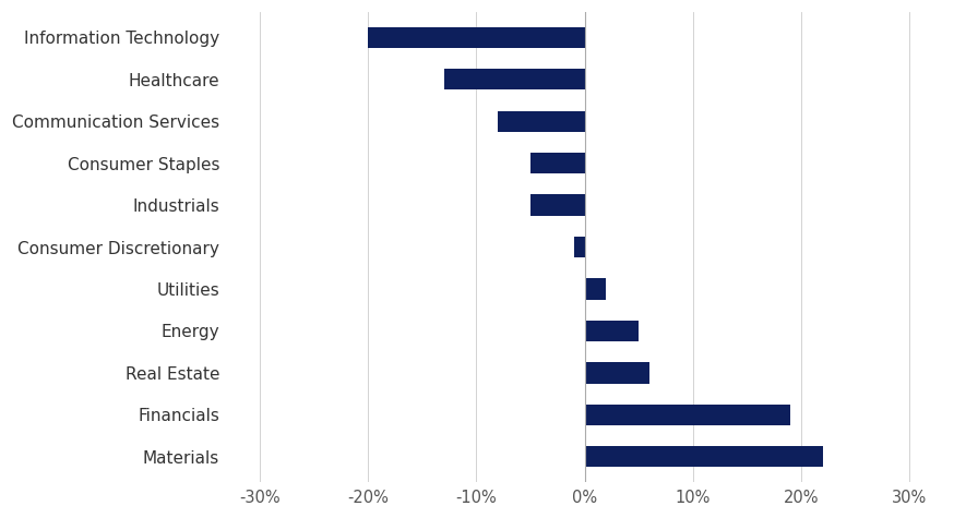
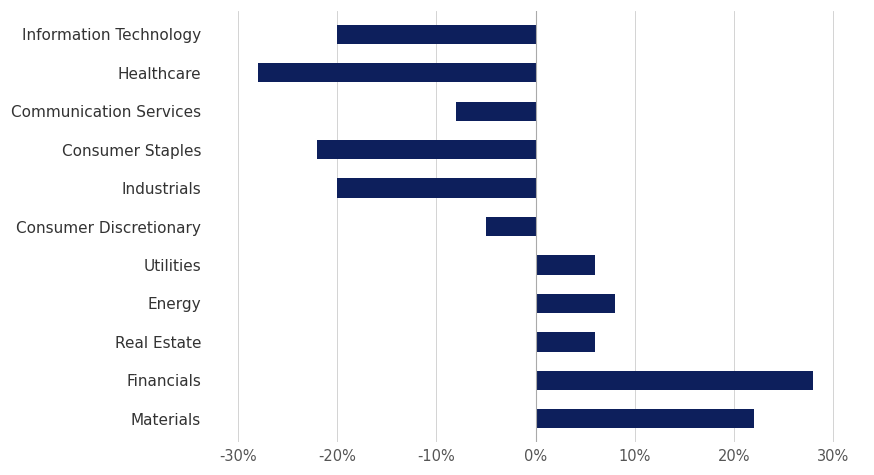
Healthcare: -13% -> -28%
Consumer Staples: -5% -> -22%
Industrials: -5% -> -20%
Consumer Discretionary: -1% -> -5%
Utilities: 2% -> 6%
Energy: 5% -> 8%
Financials: 19% -> 28%
